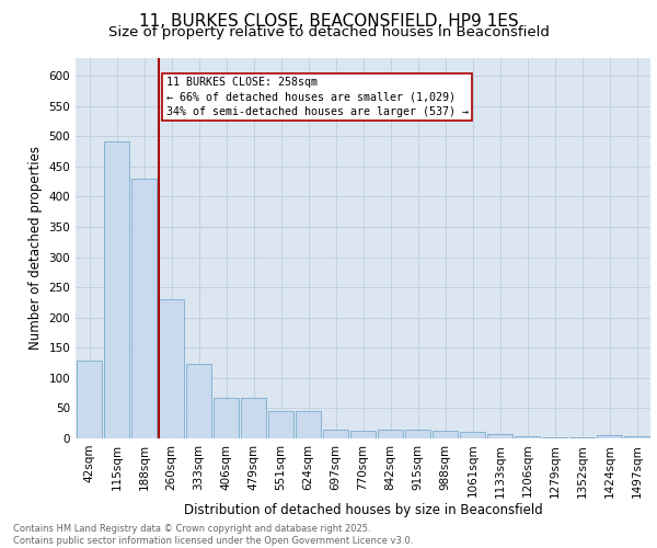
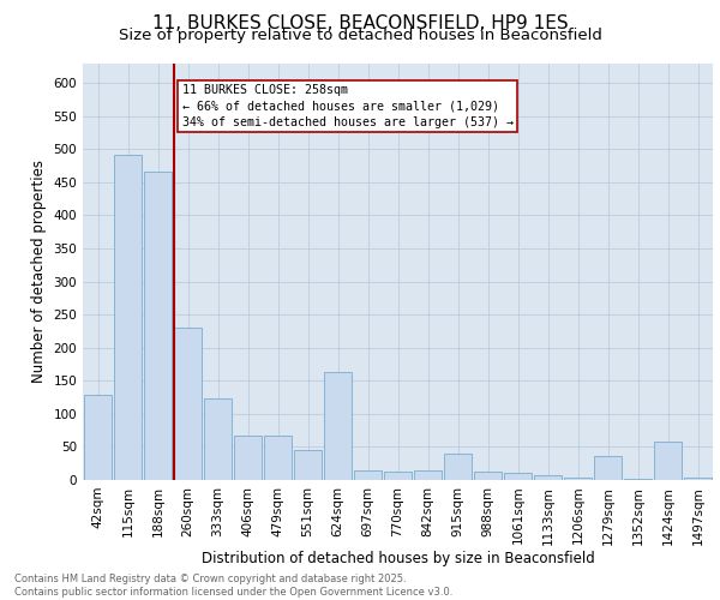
188sqm: 430 -> 466
624sqm: 46 -> 164
915sqm: 15 -> 40
1279sqm: 1 -> 36
1424sqm: 5 -> 58
